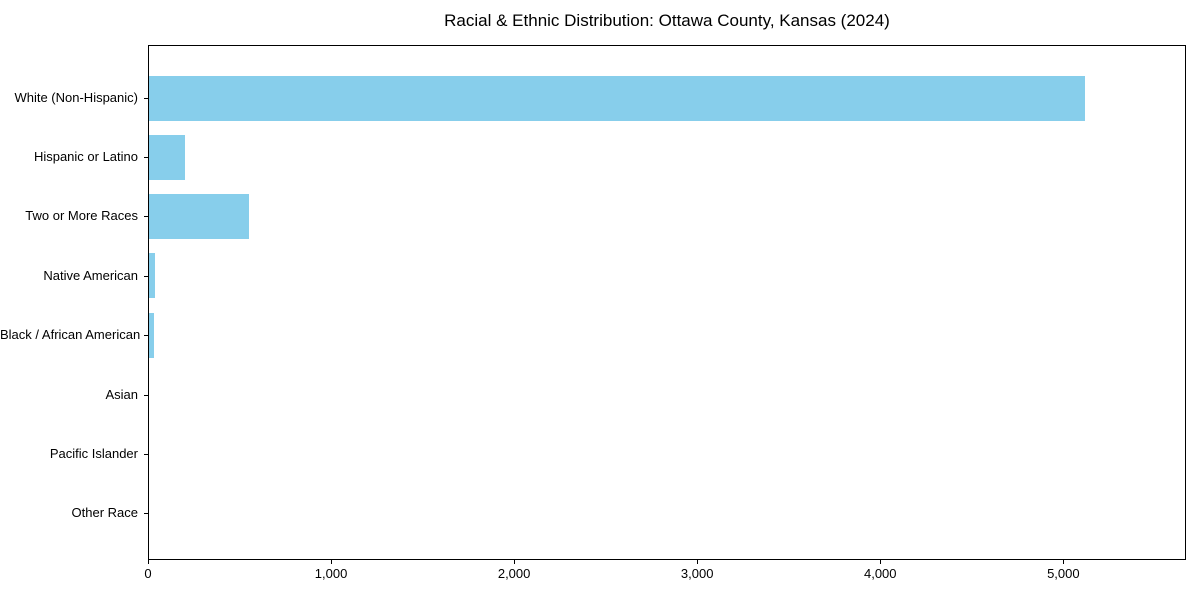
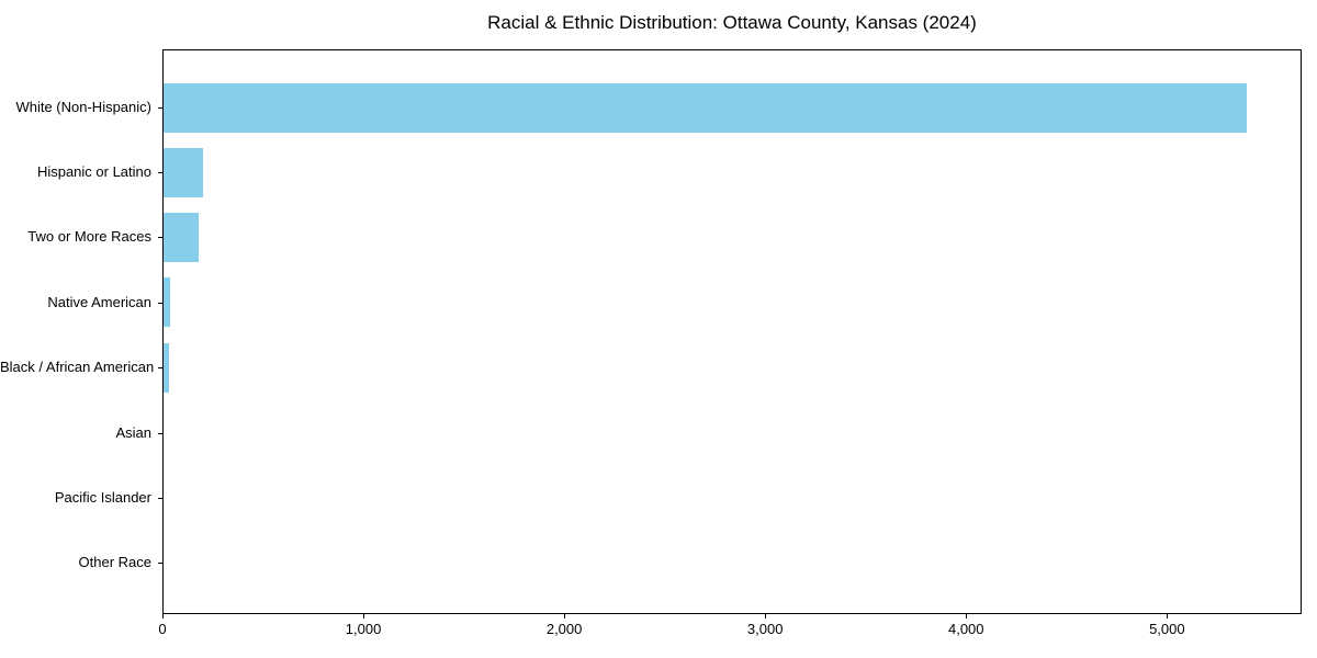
White (Non-Hispanic): 5120 -> 5400
Two or More Races: 550 -> 180
